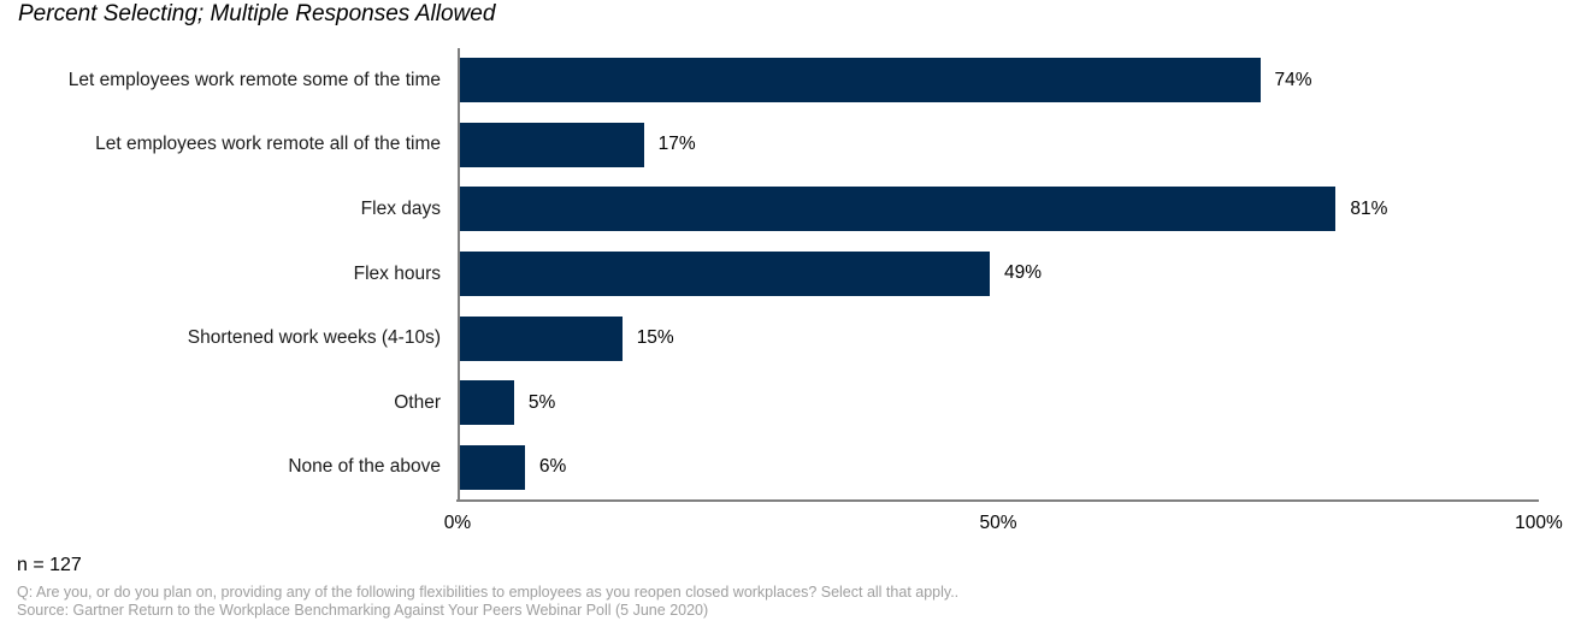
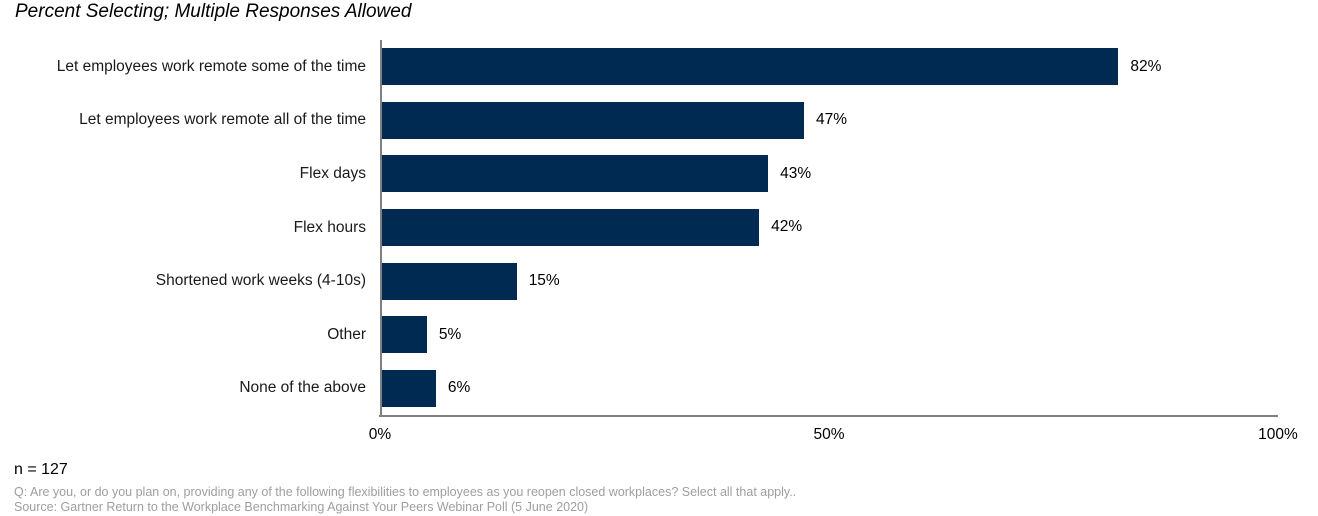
Let employees work remote some of the time: 74% -> 82%
Let employees work remote all of the time: 17% -> 47%
Flex days: 81% -> 43%
Flex hours: 49% -> 42%
